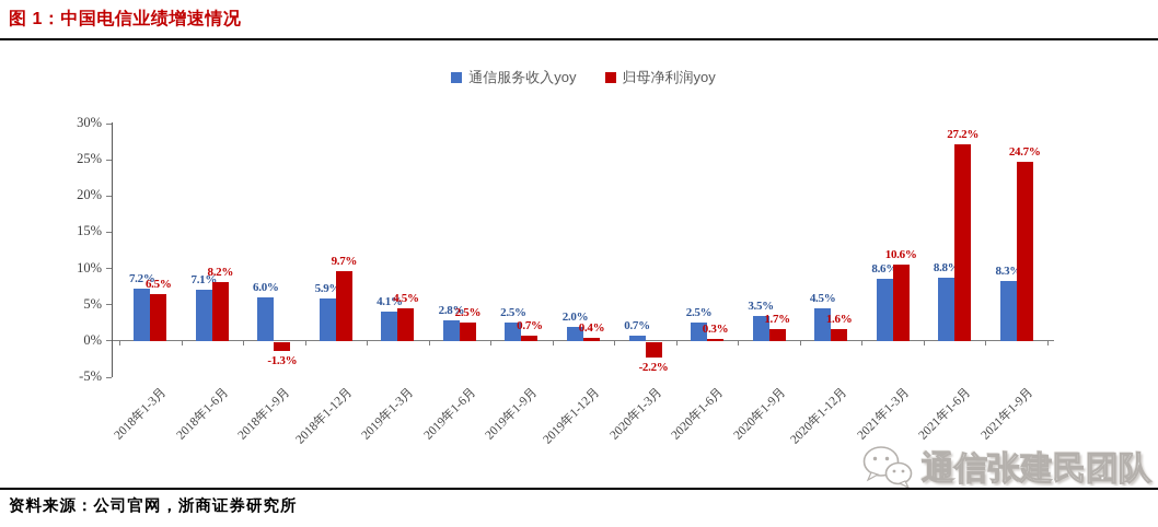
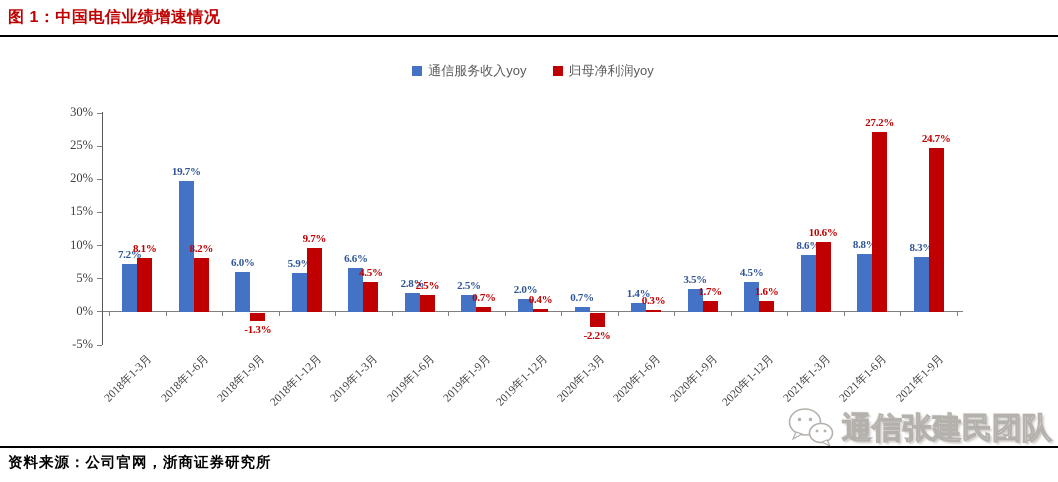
归母净利润yoy/2018年1-3月: 6.5% -> 8.1%
通信服务收入yoy/2018年1-6月: 7.1% -> 19.7%
通信服务收入yoy/2019年1-3月: 4.1% -> 6.6%
通信服务收入yoy/2020年1-6月: 2.5% -> 1.4%
